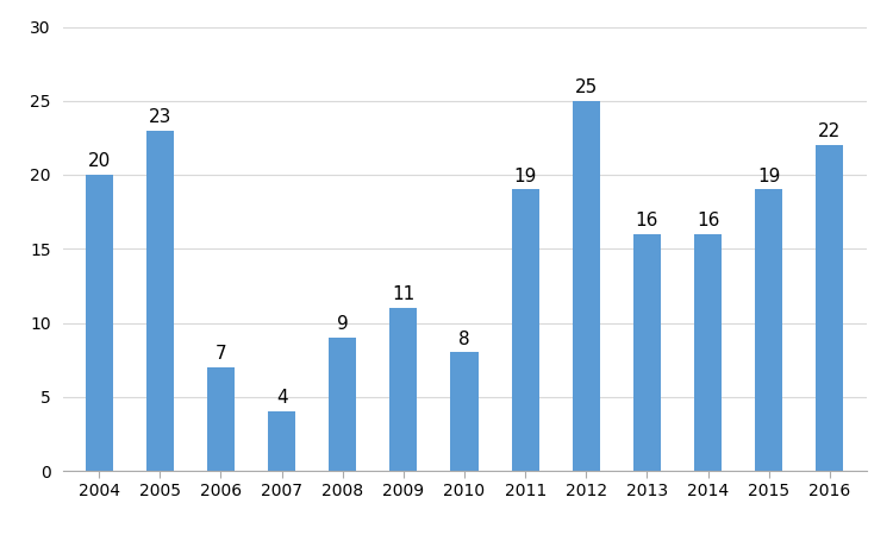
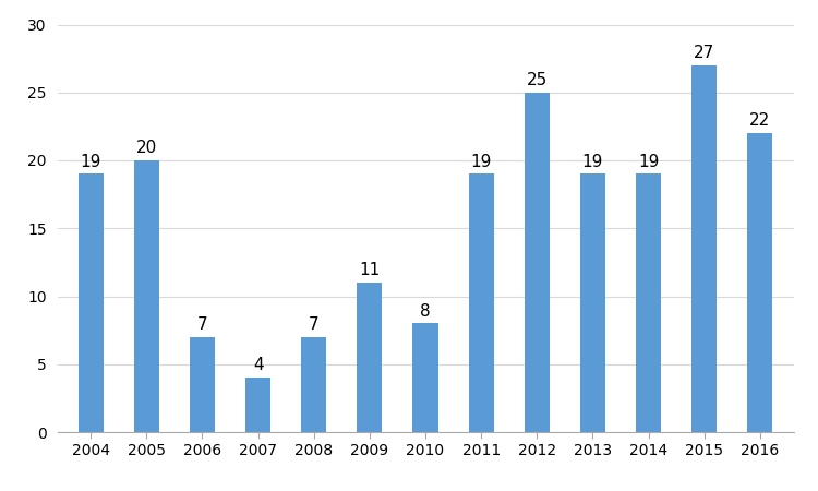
2004: 20 -> 19
2005: 23 -> 20
2008: 9 -> 7
2013: 16 -> 19
2014: 16 -> 19
2015: 19 -> 27
